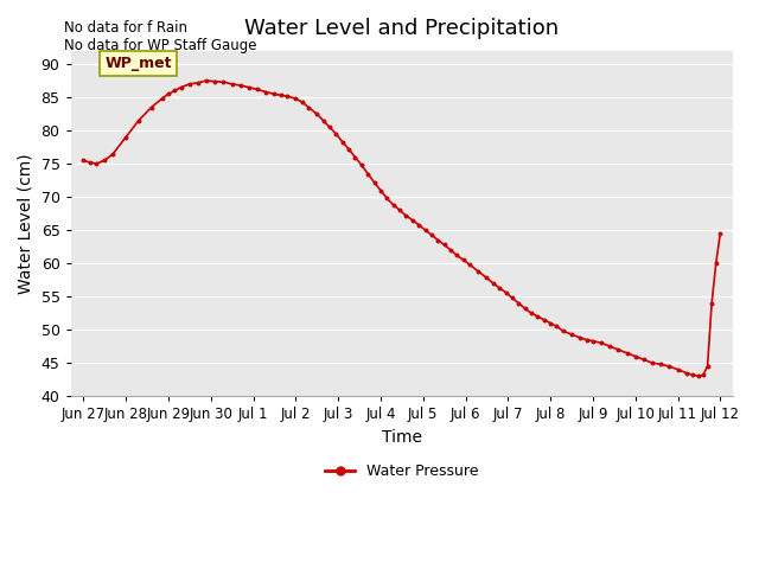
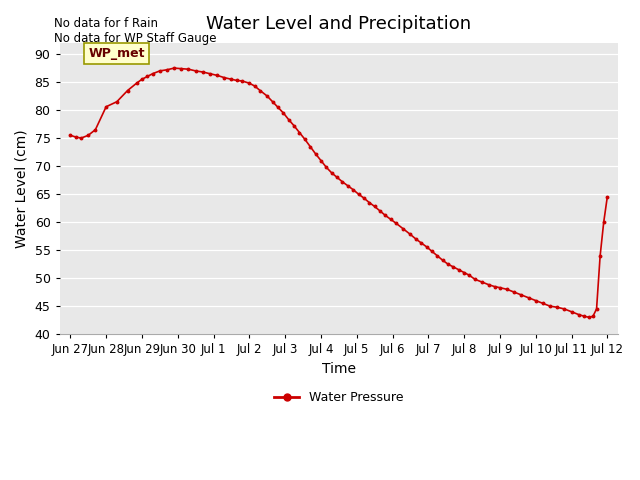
Jun 28: 79.0 -> 80.6
